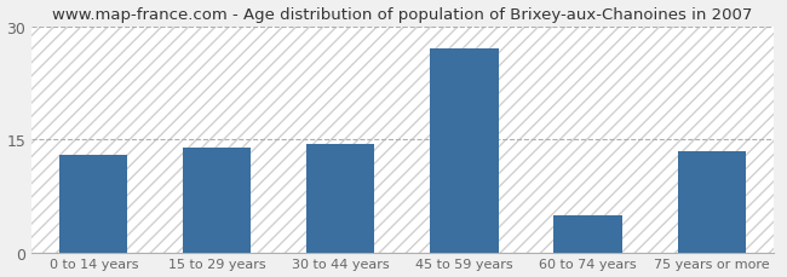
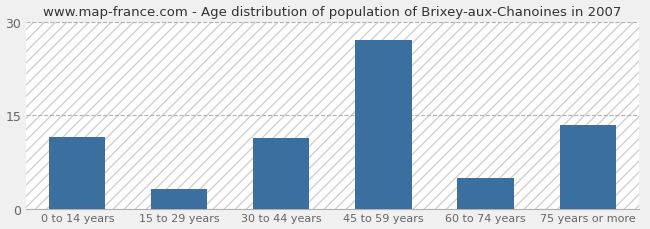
0 to 14 years: 13.0 -> 11.6
15 to 29 years: 14.0 -> 3.2
30 to 44 years: 14.5 -> 11.4
